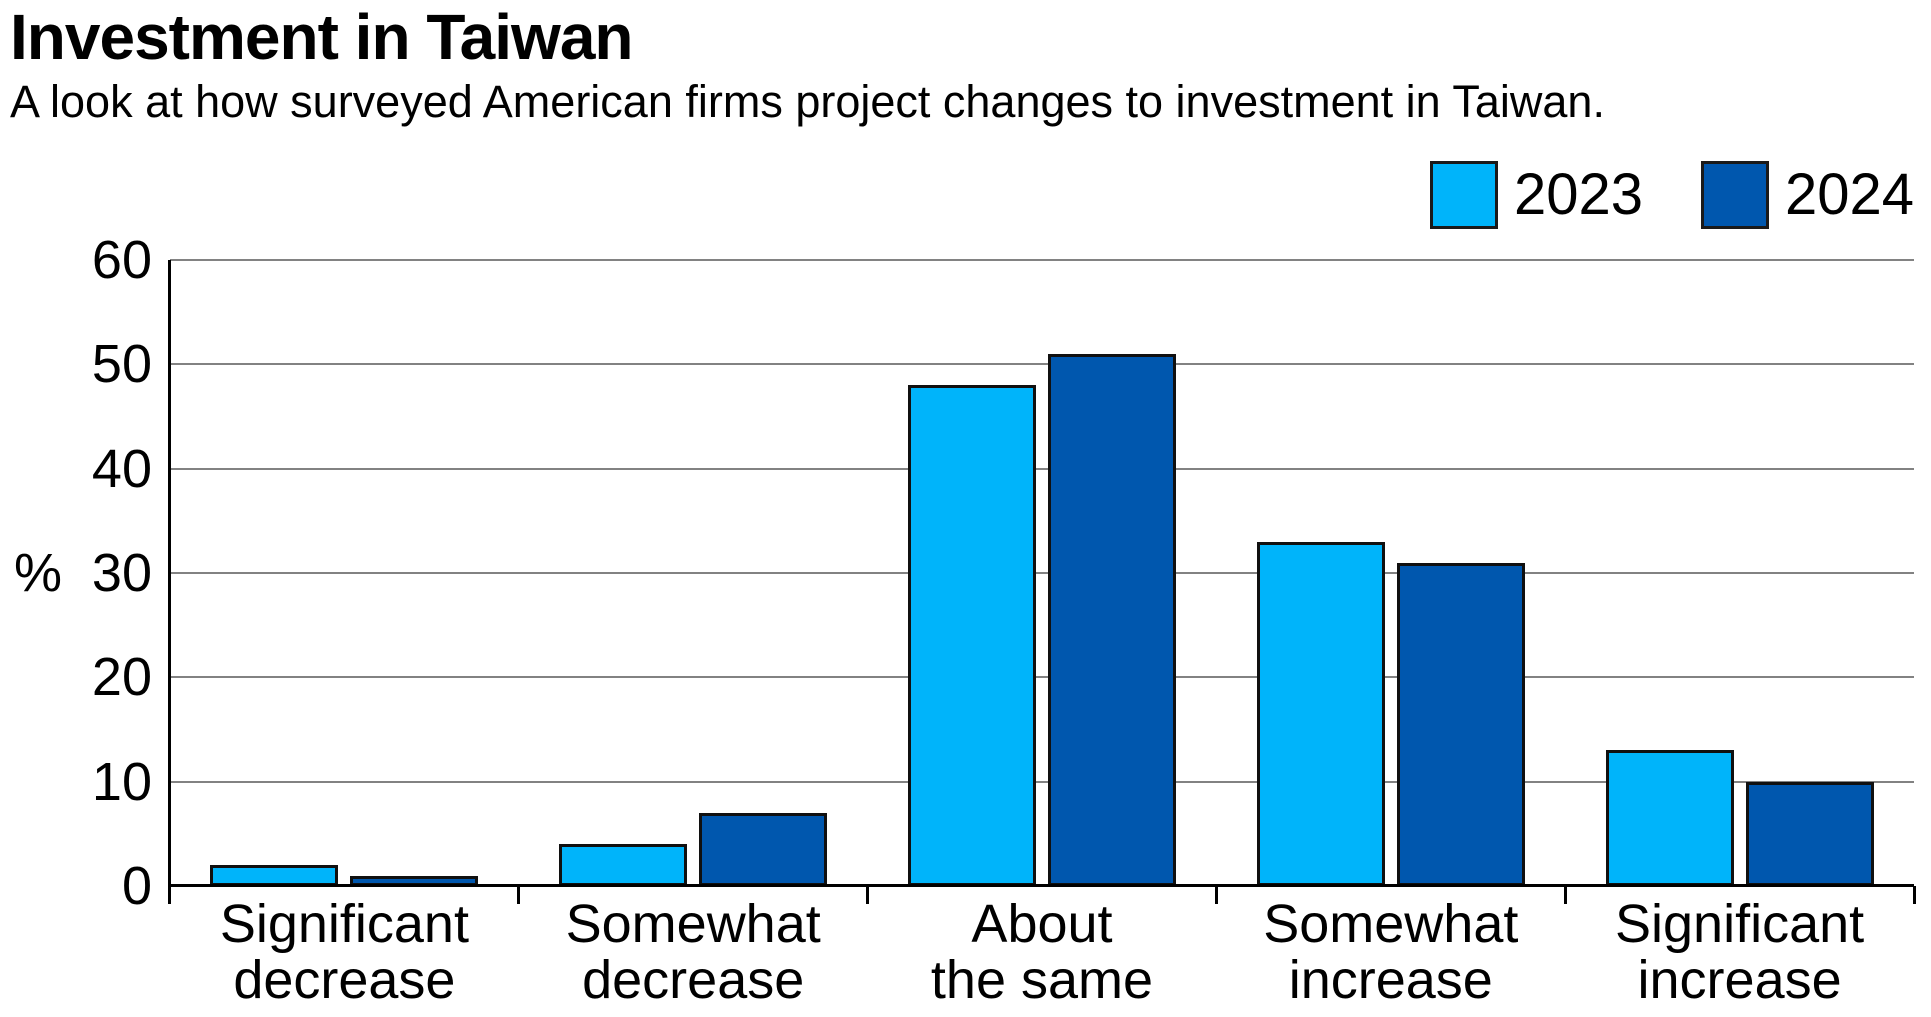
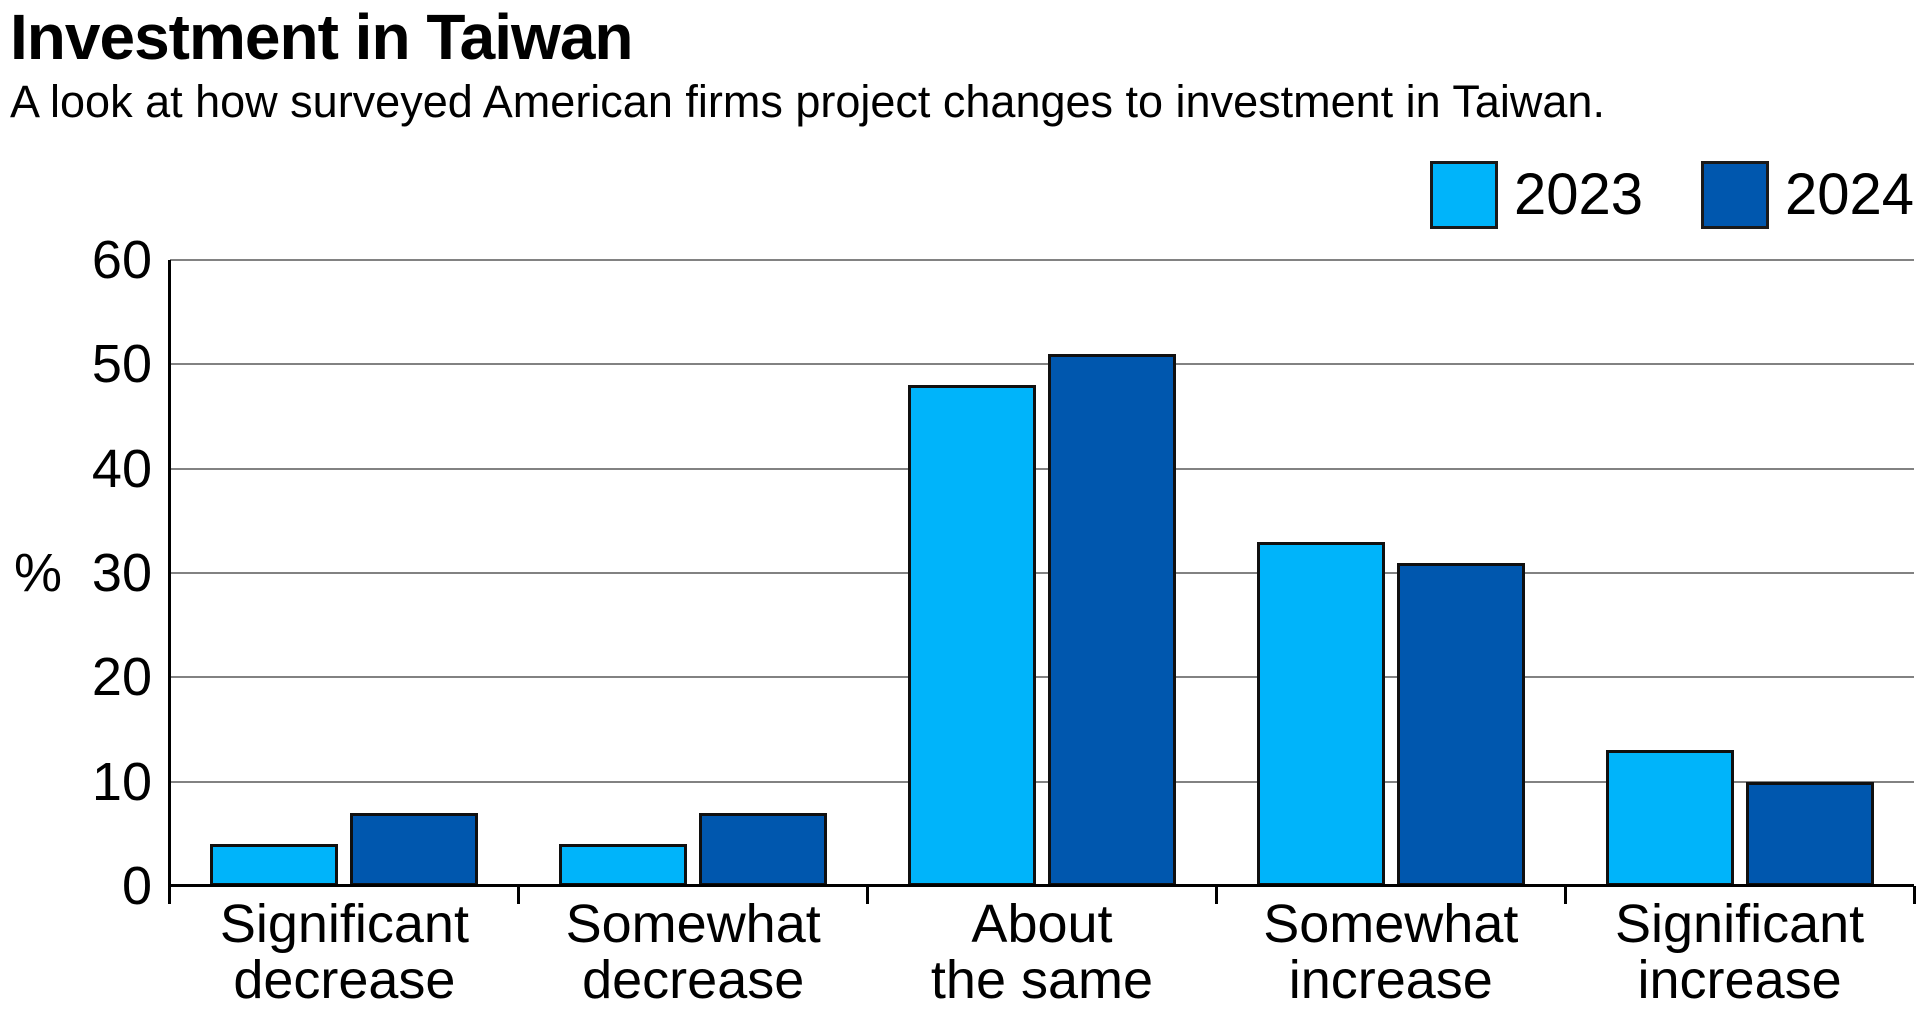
2023/Significant decrease: 2 -> 4
2024/Significant decrease: 1 -> 7
